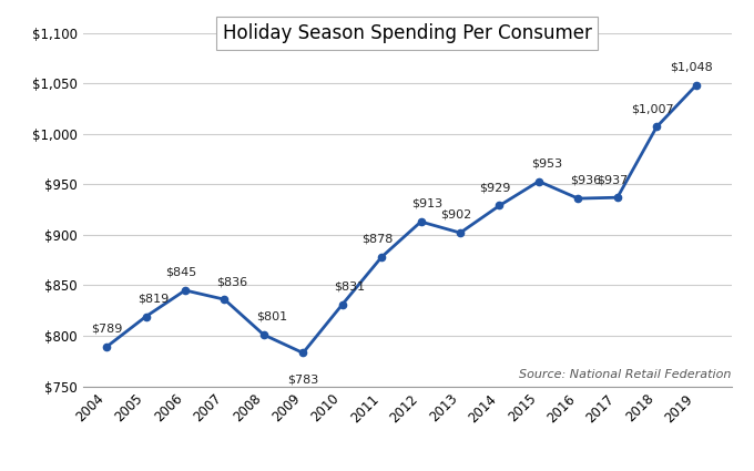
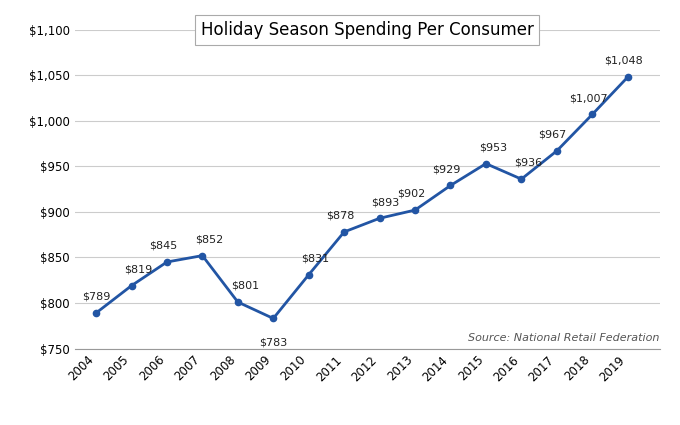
2007: $836 -> $852
2012: $913 -> $893
2017: $937 -> $967
